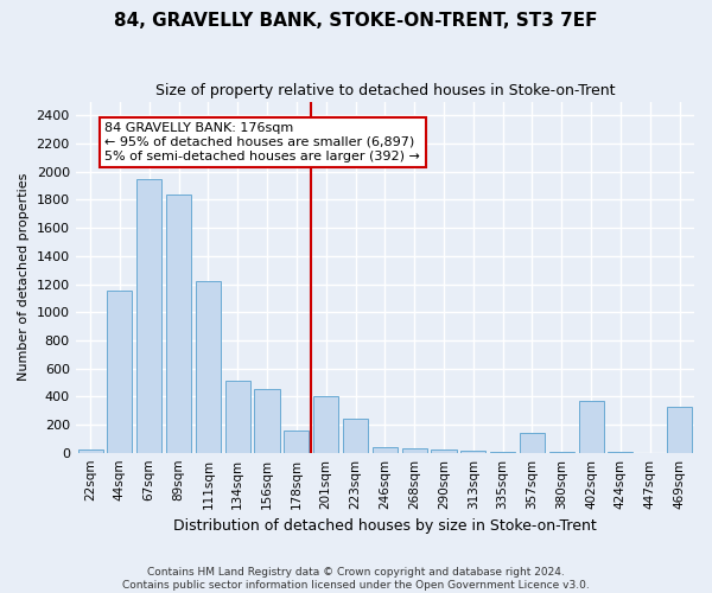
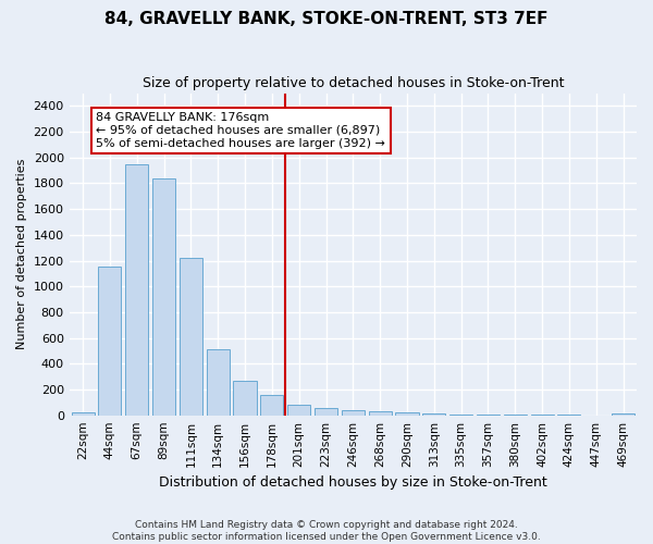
156sqm: 450 -> 260
201sqm: 400 -> 80
223sqm: 240 -> 60
357sqm: 140 -> 10
402sqm: 370 -> 0
469sqm: 330 -> 20
